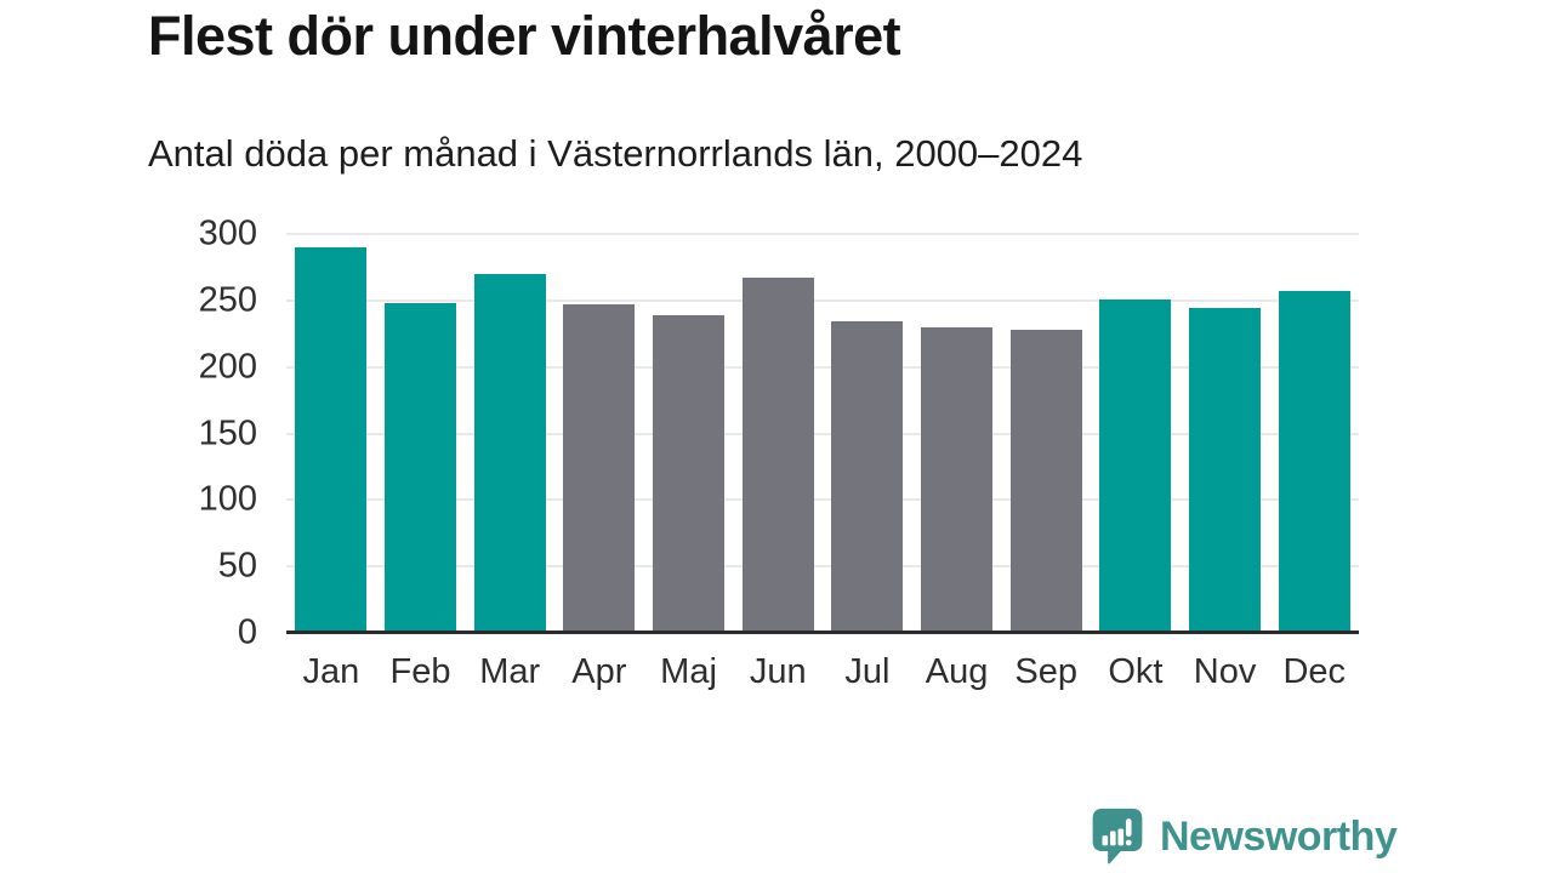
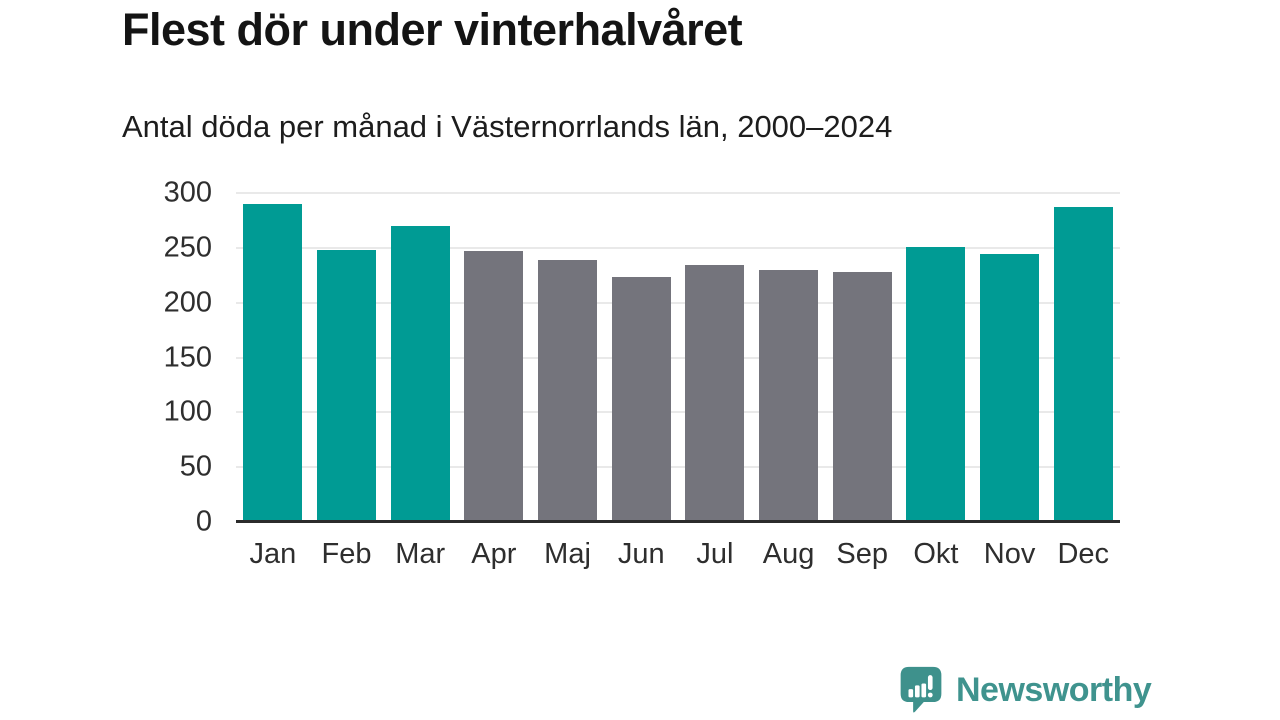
Jun: 267 -> 223
Dec: 257 -> 287
